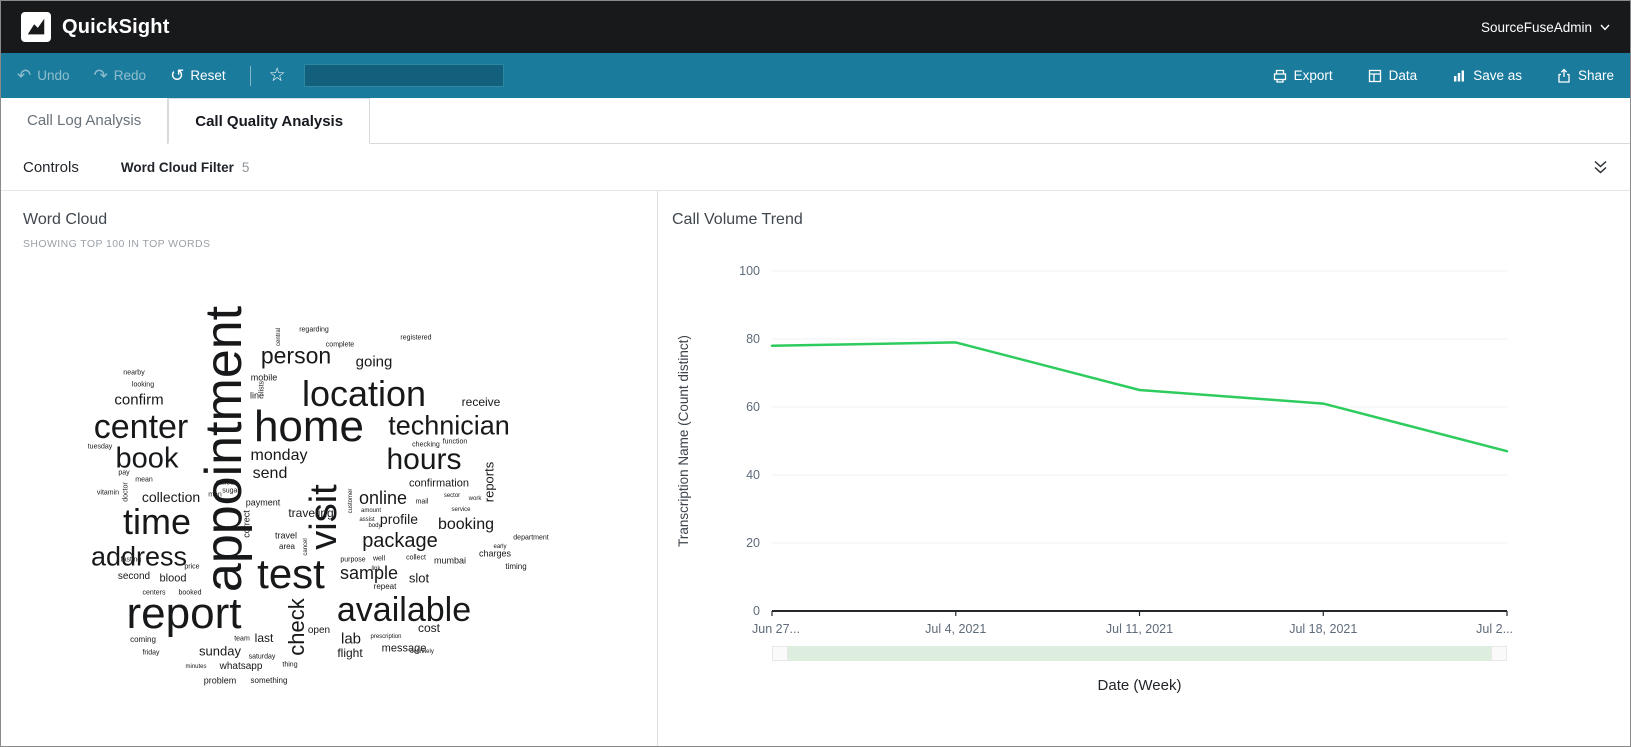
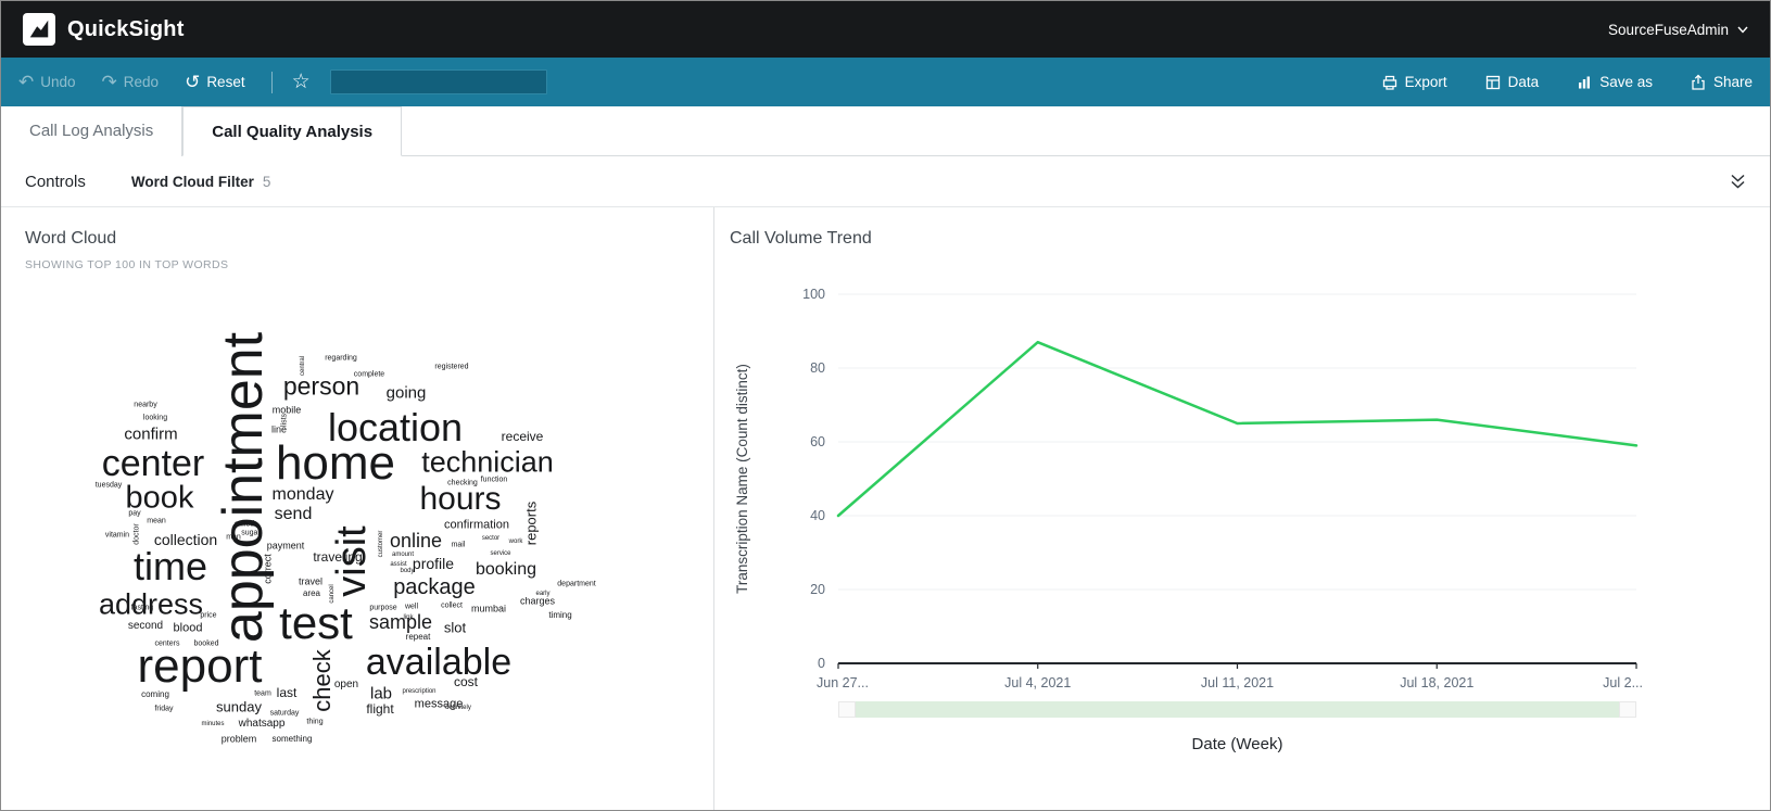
Jun 27...: 78 -> 40
Jul 4, 2021: 79 -> 87
Jul 18, 2021: 61 -> 66
Jul 2...: 47 -> 59
